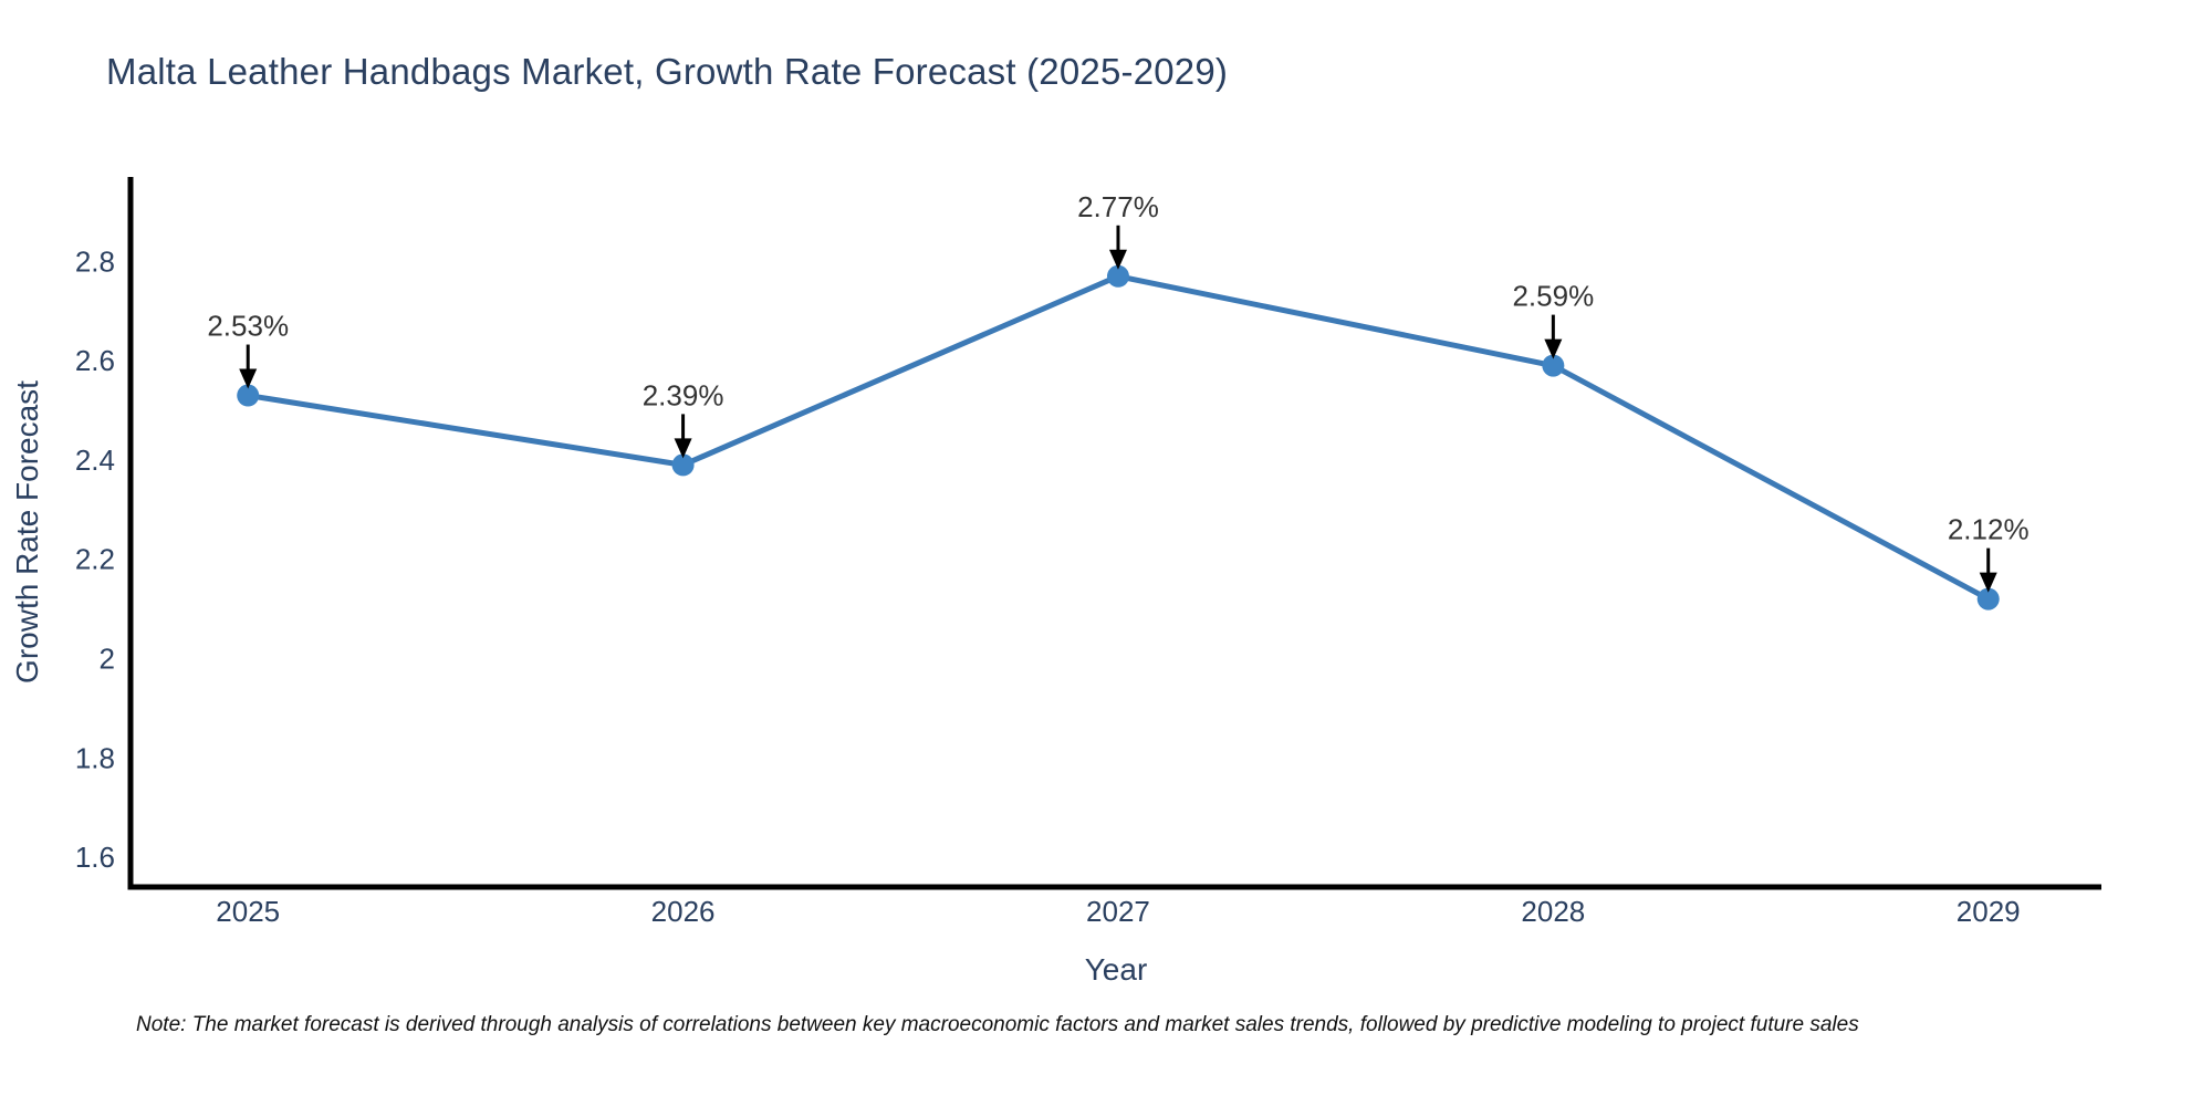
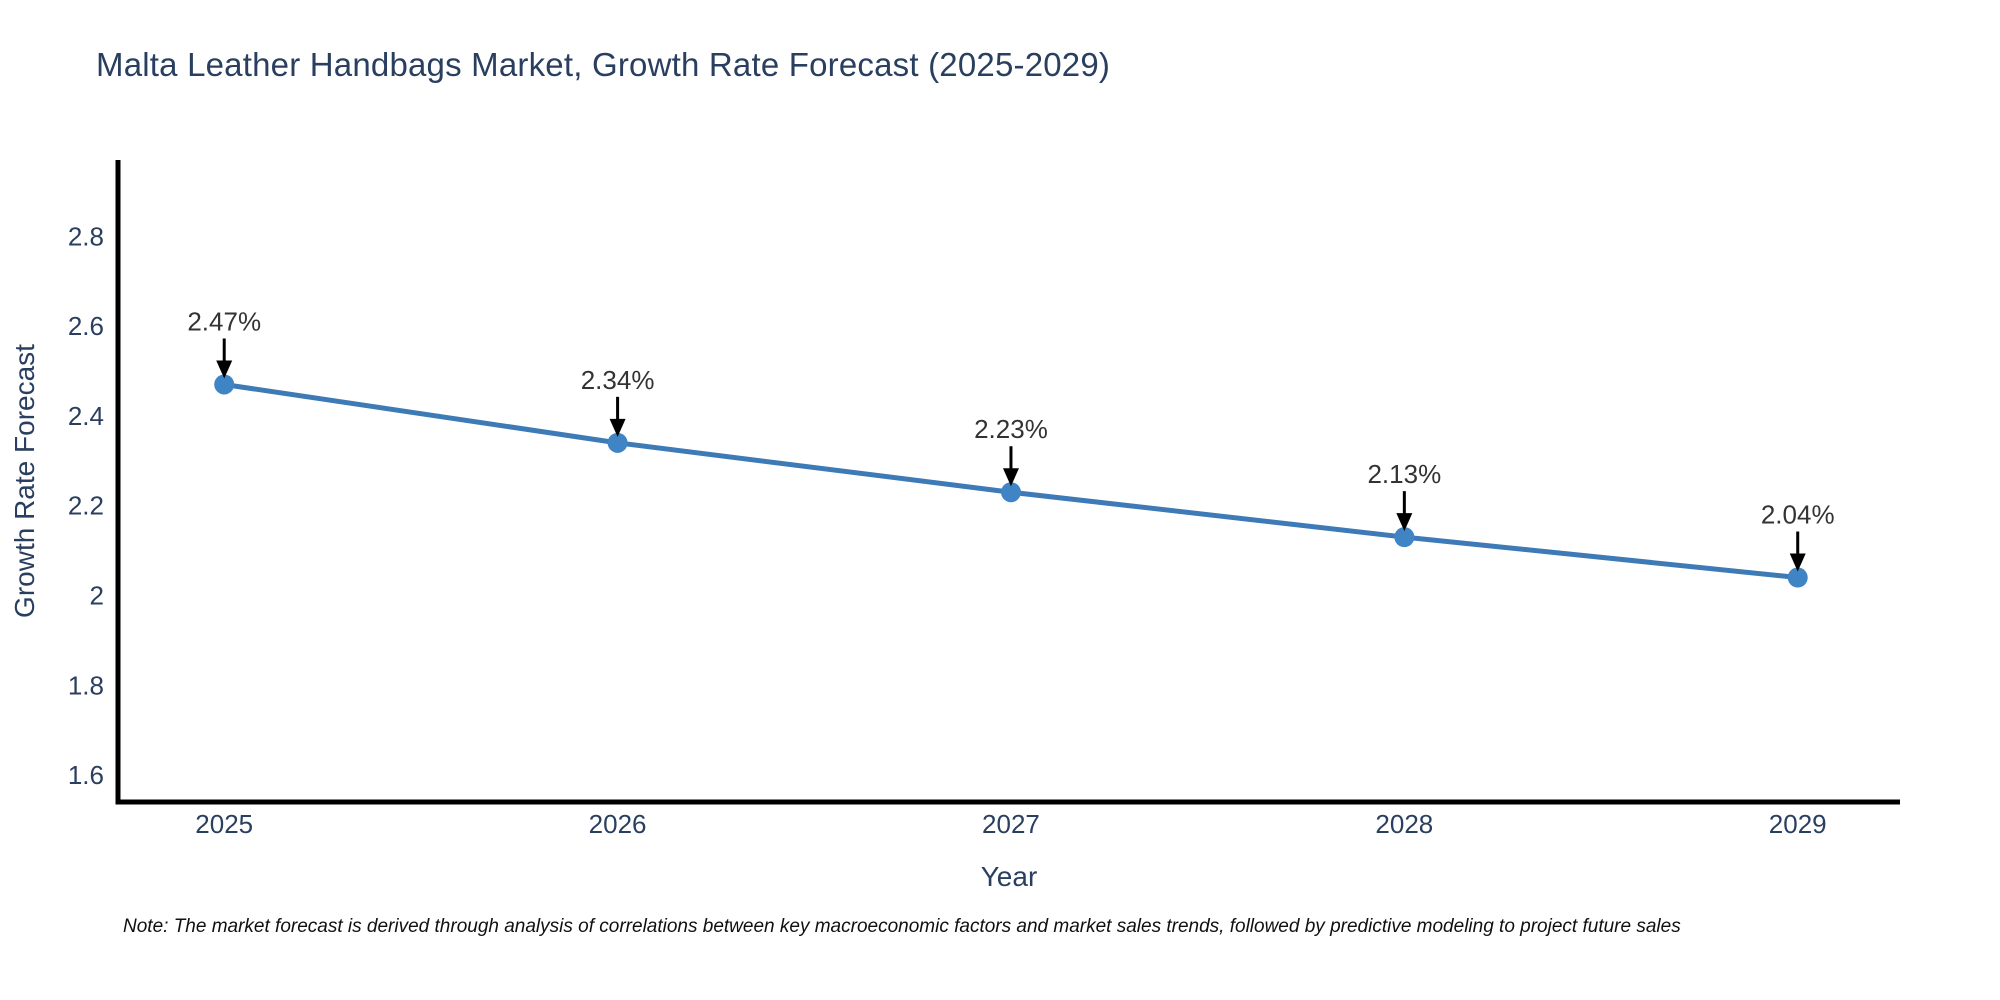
2025: 2.53% -> 2.47%
2026: 2.39% -> 2.34%
2027: 2.77% -> 2.23%
2028: 2.59% -> 2.13%
2029: 2.12% -> 2.04%
